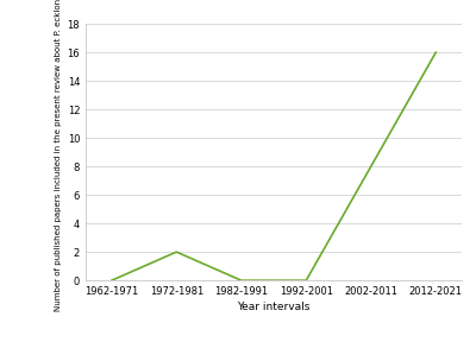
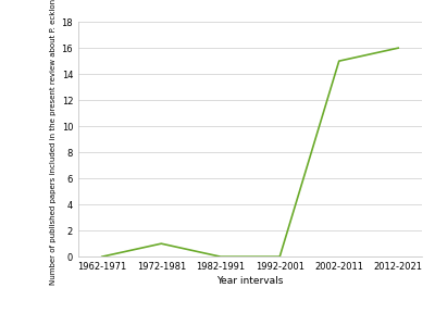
1972-1981: 2 -> 1
2002-2011: 8 -> 15
